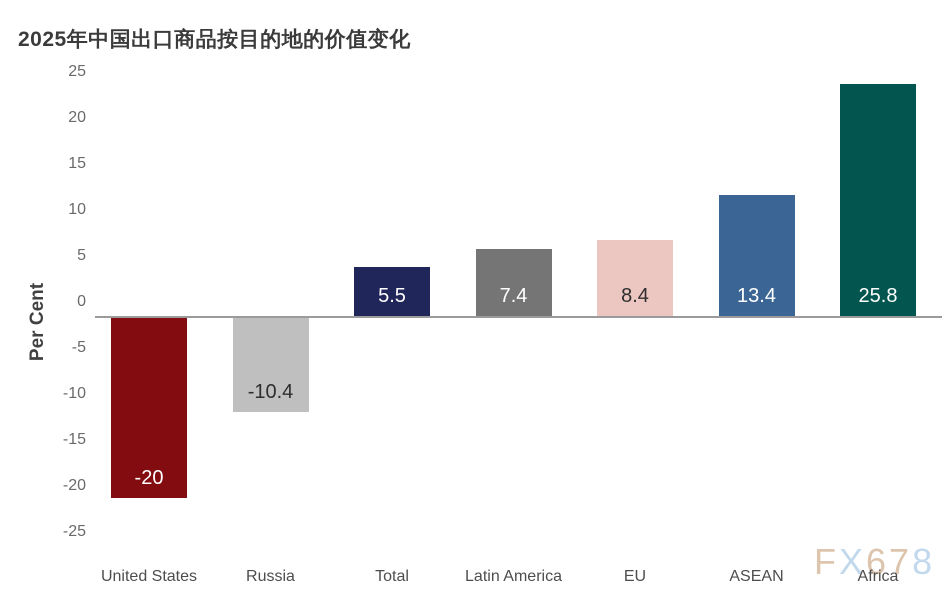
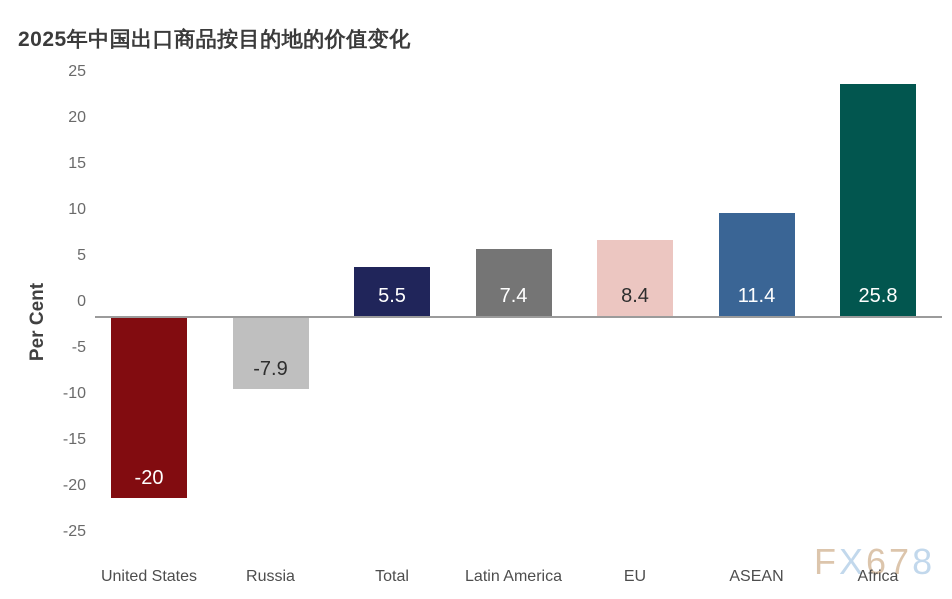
Russia: -10.4 -> -7.9
ASEAN: 13.4 -> 11.4
